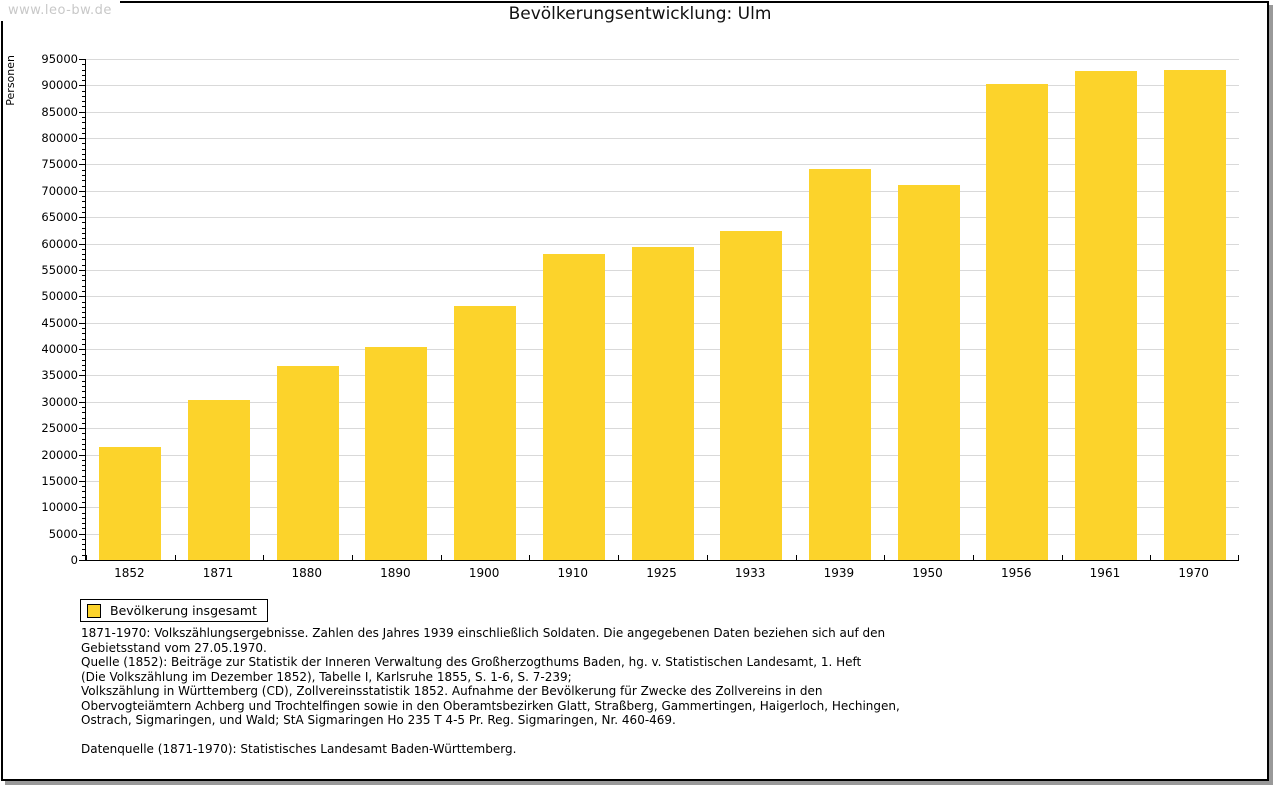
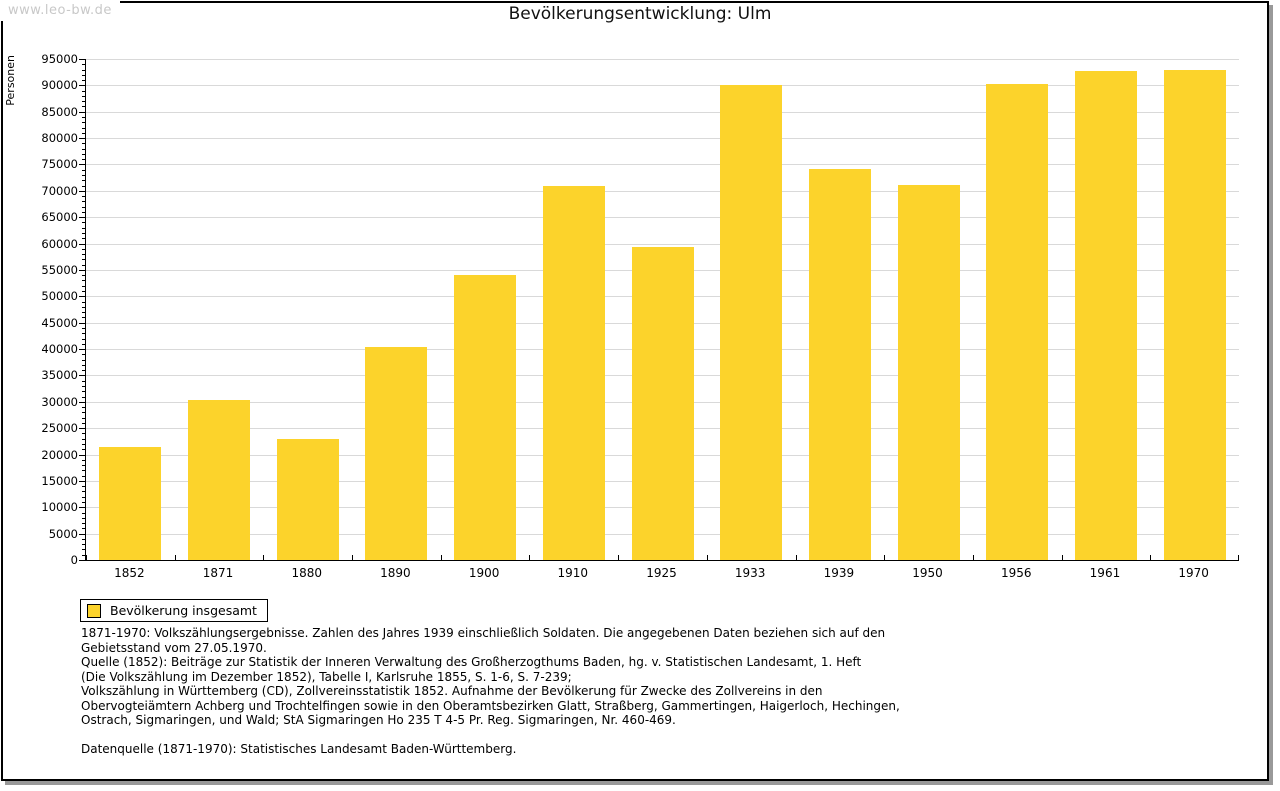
1880: 37000 -> 23000
1900: 48000 -> 54000
1910: 58000 -> 71000
1933: 62000 -> 90000
